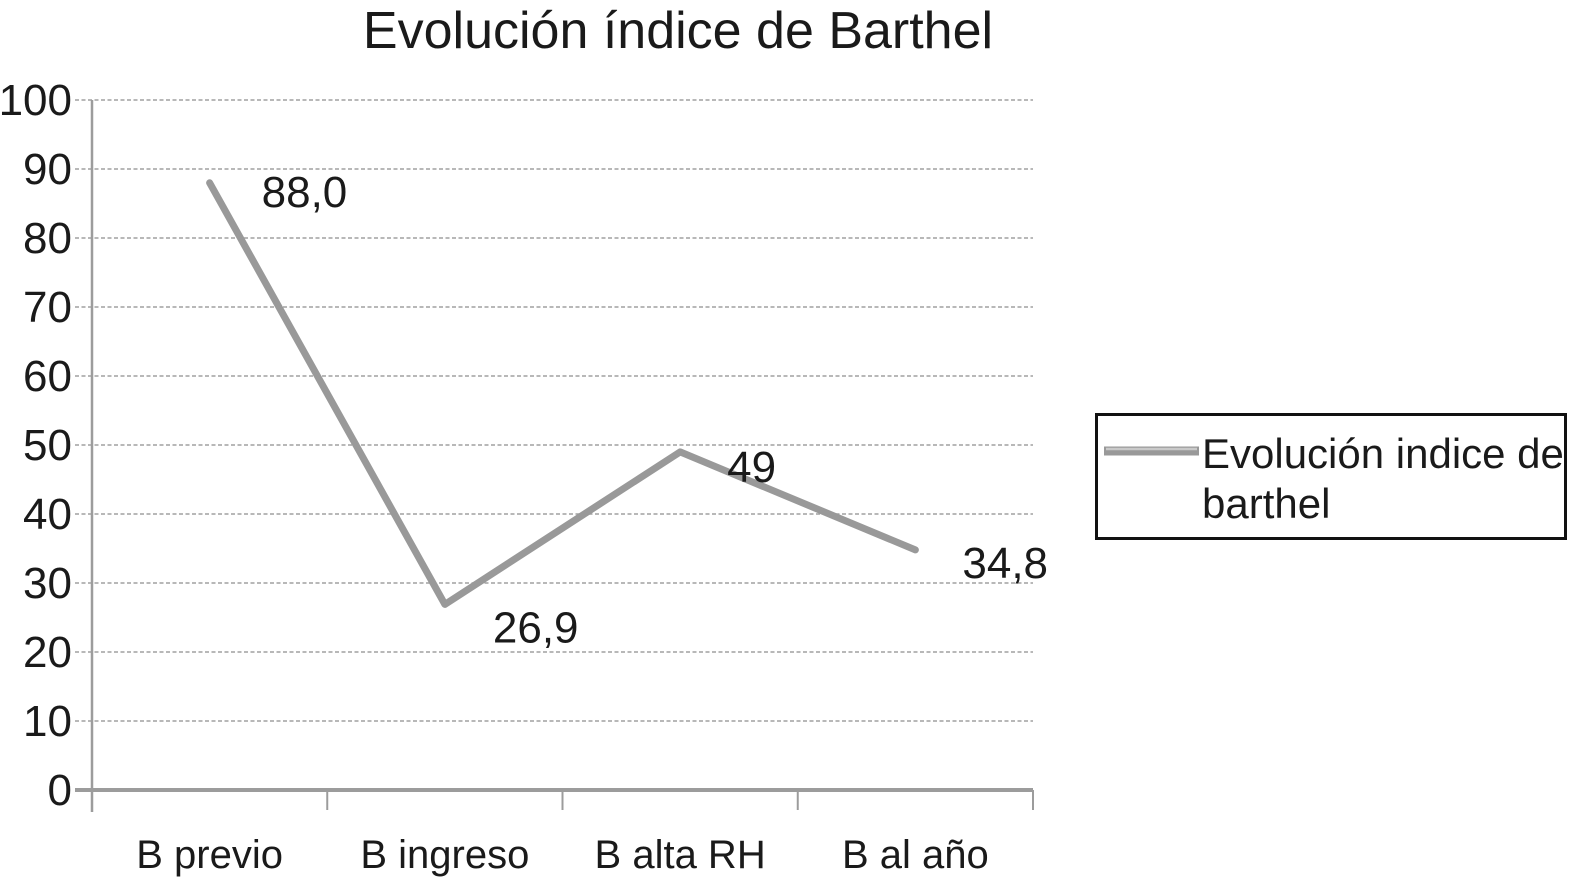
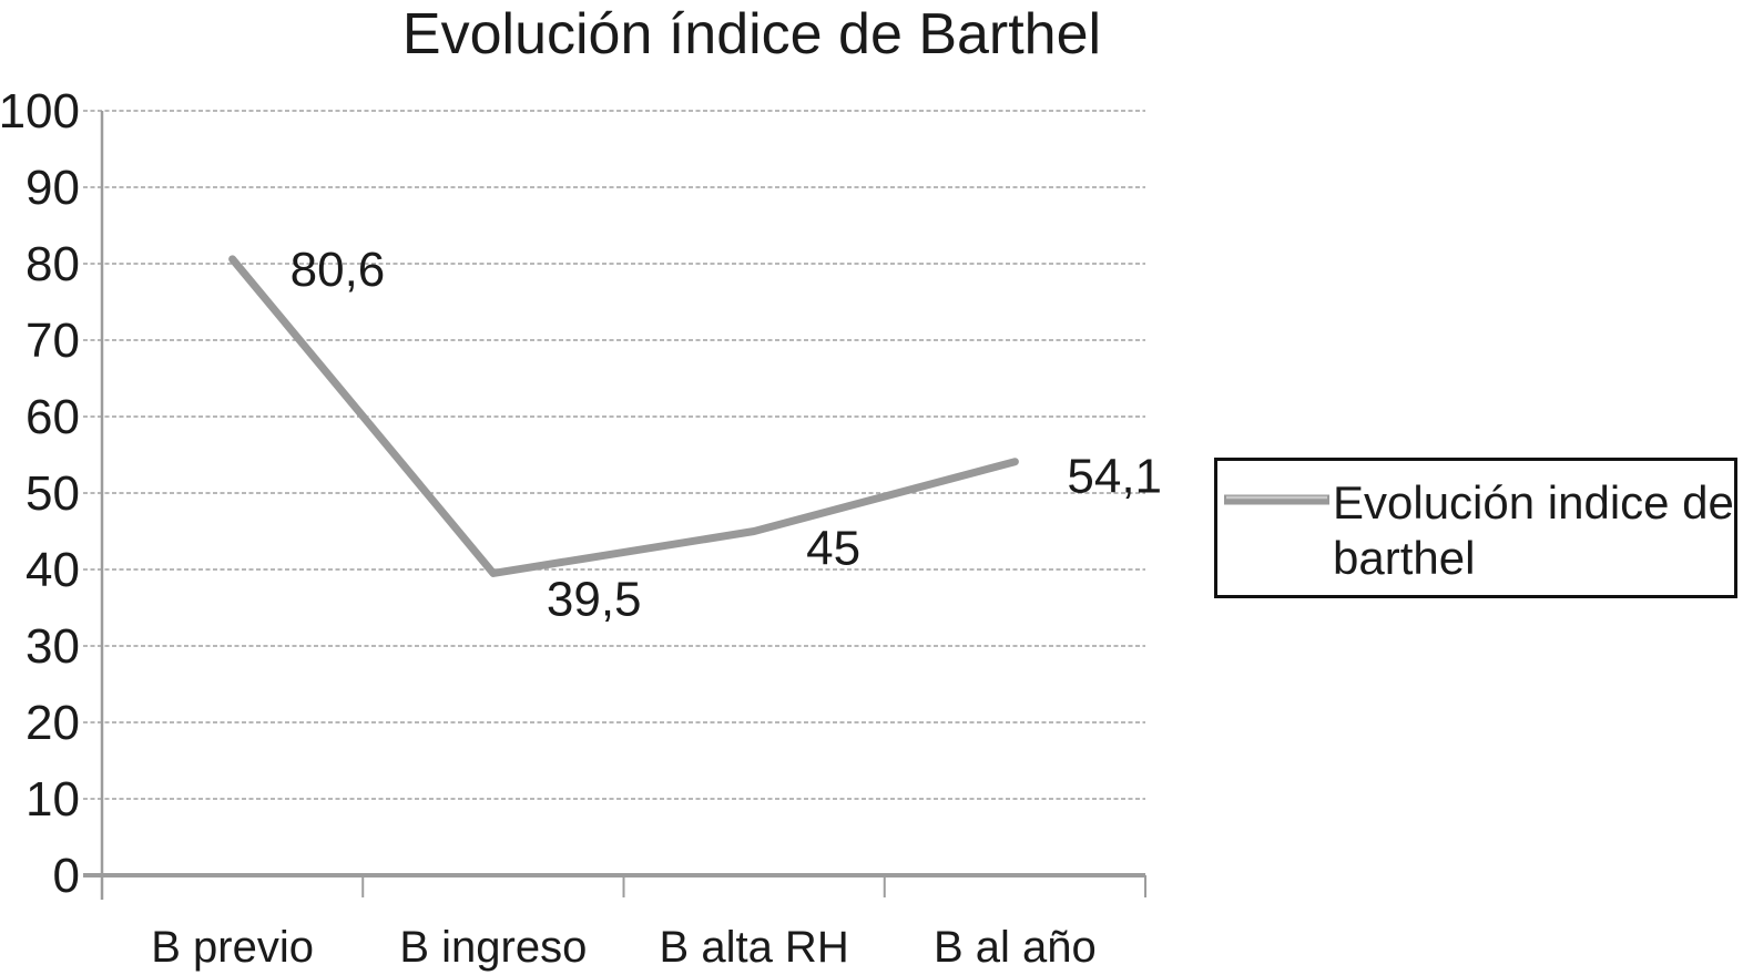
B previo: 88,0 -> 80,6
B ingreso: 26,9 -> 39,5
B alta RH: 49 -> 45
B al año: 34,8 -> 54,1
